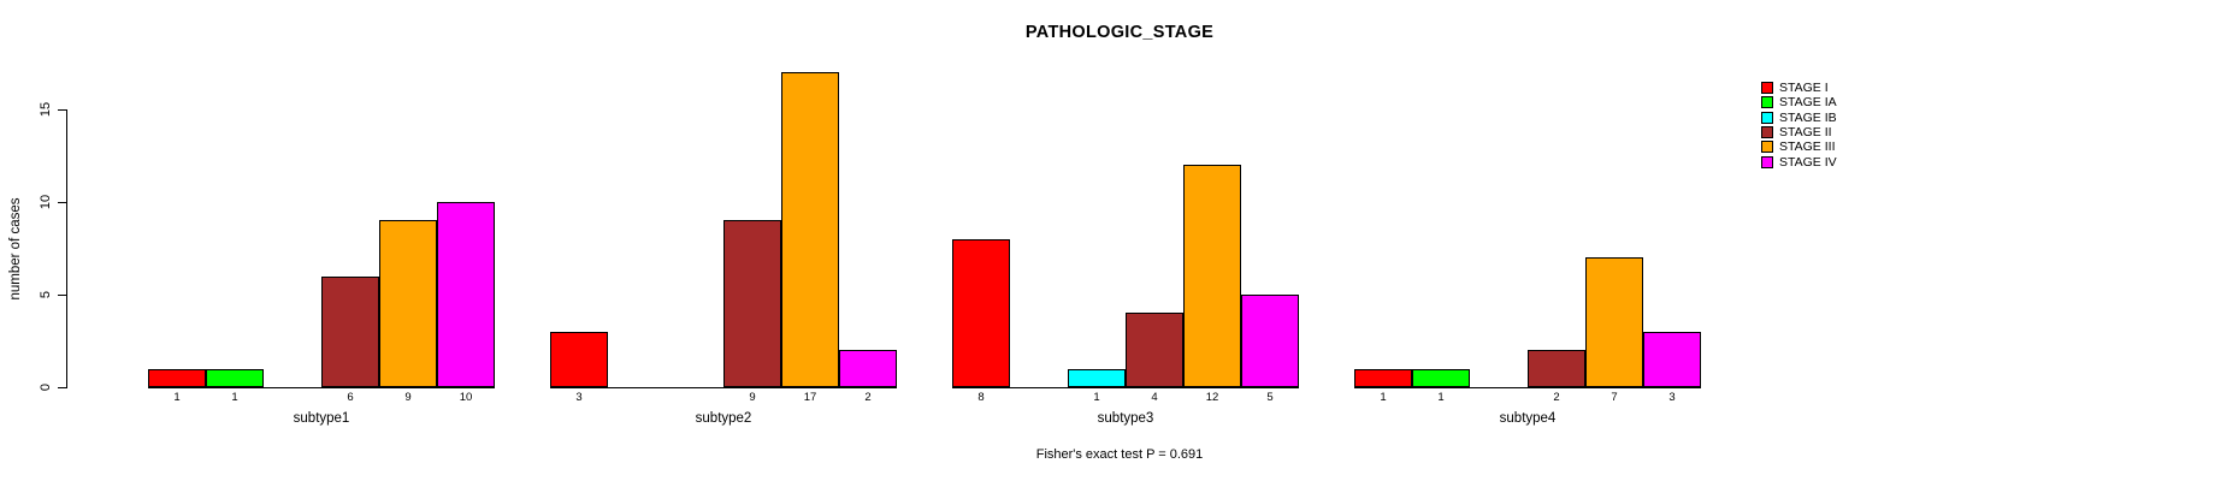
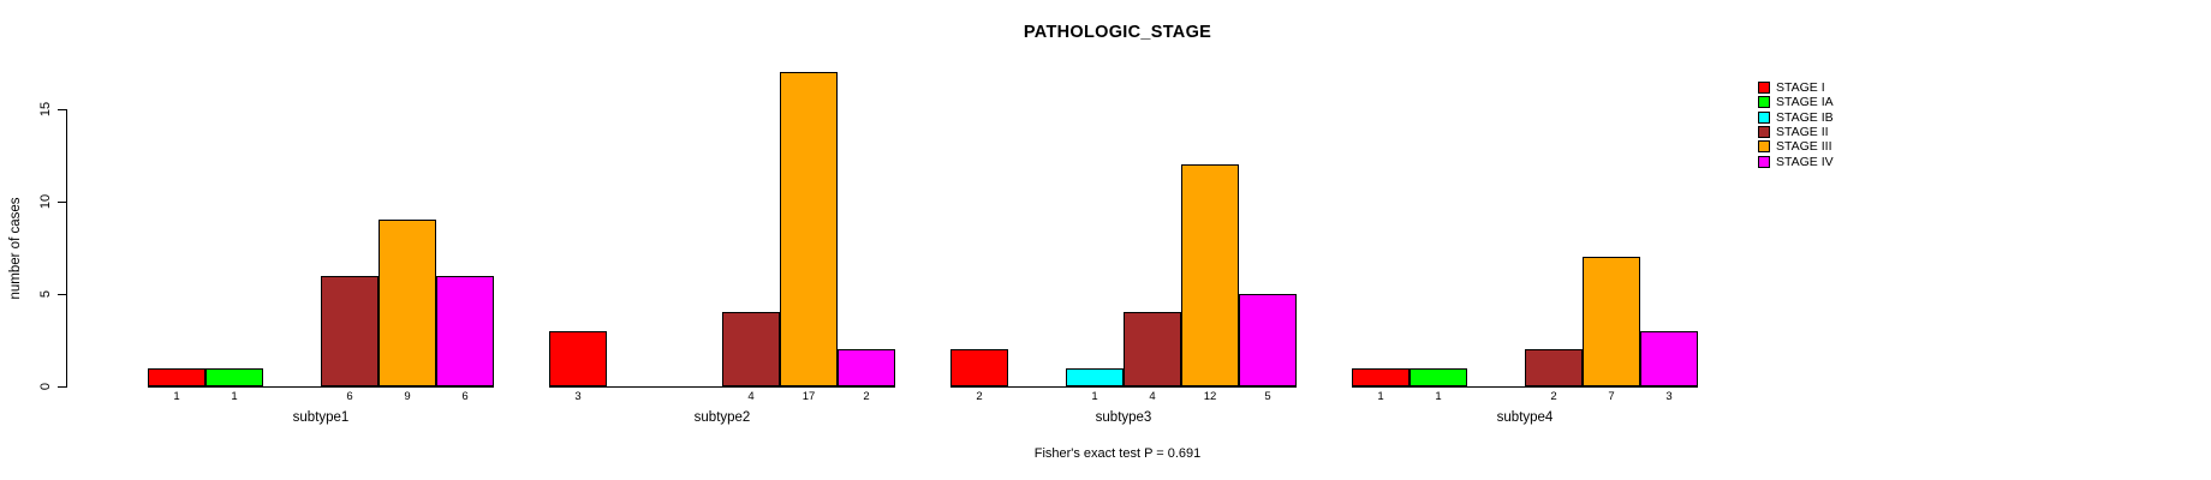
STAGE IV/subtype1: 10 -> 6
STAGE II/subtype2: 9 -> 4
STAGE I/subtype3: 8 -> 2
